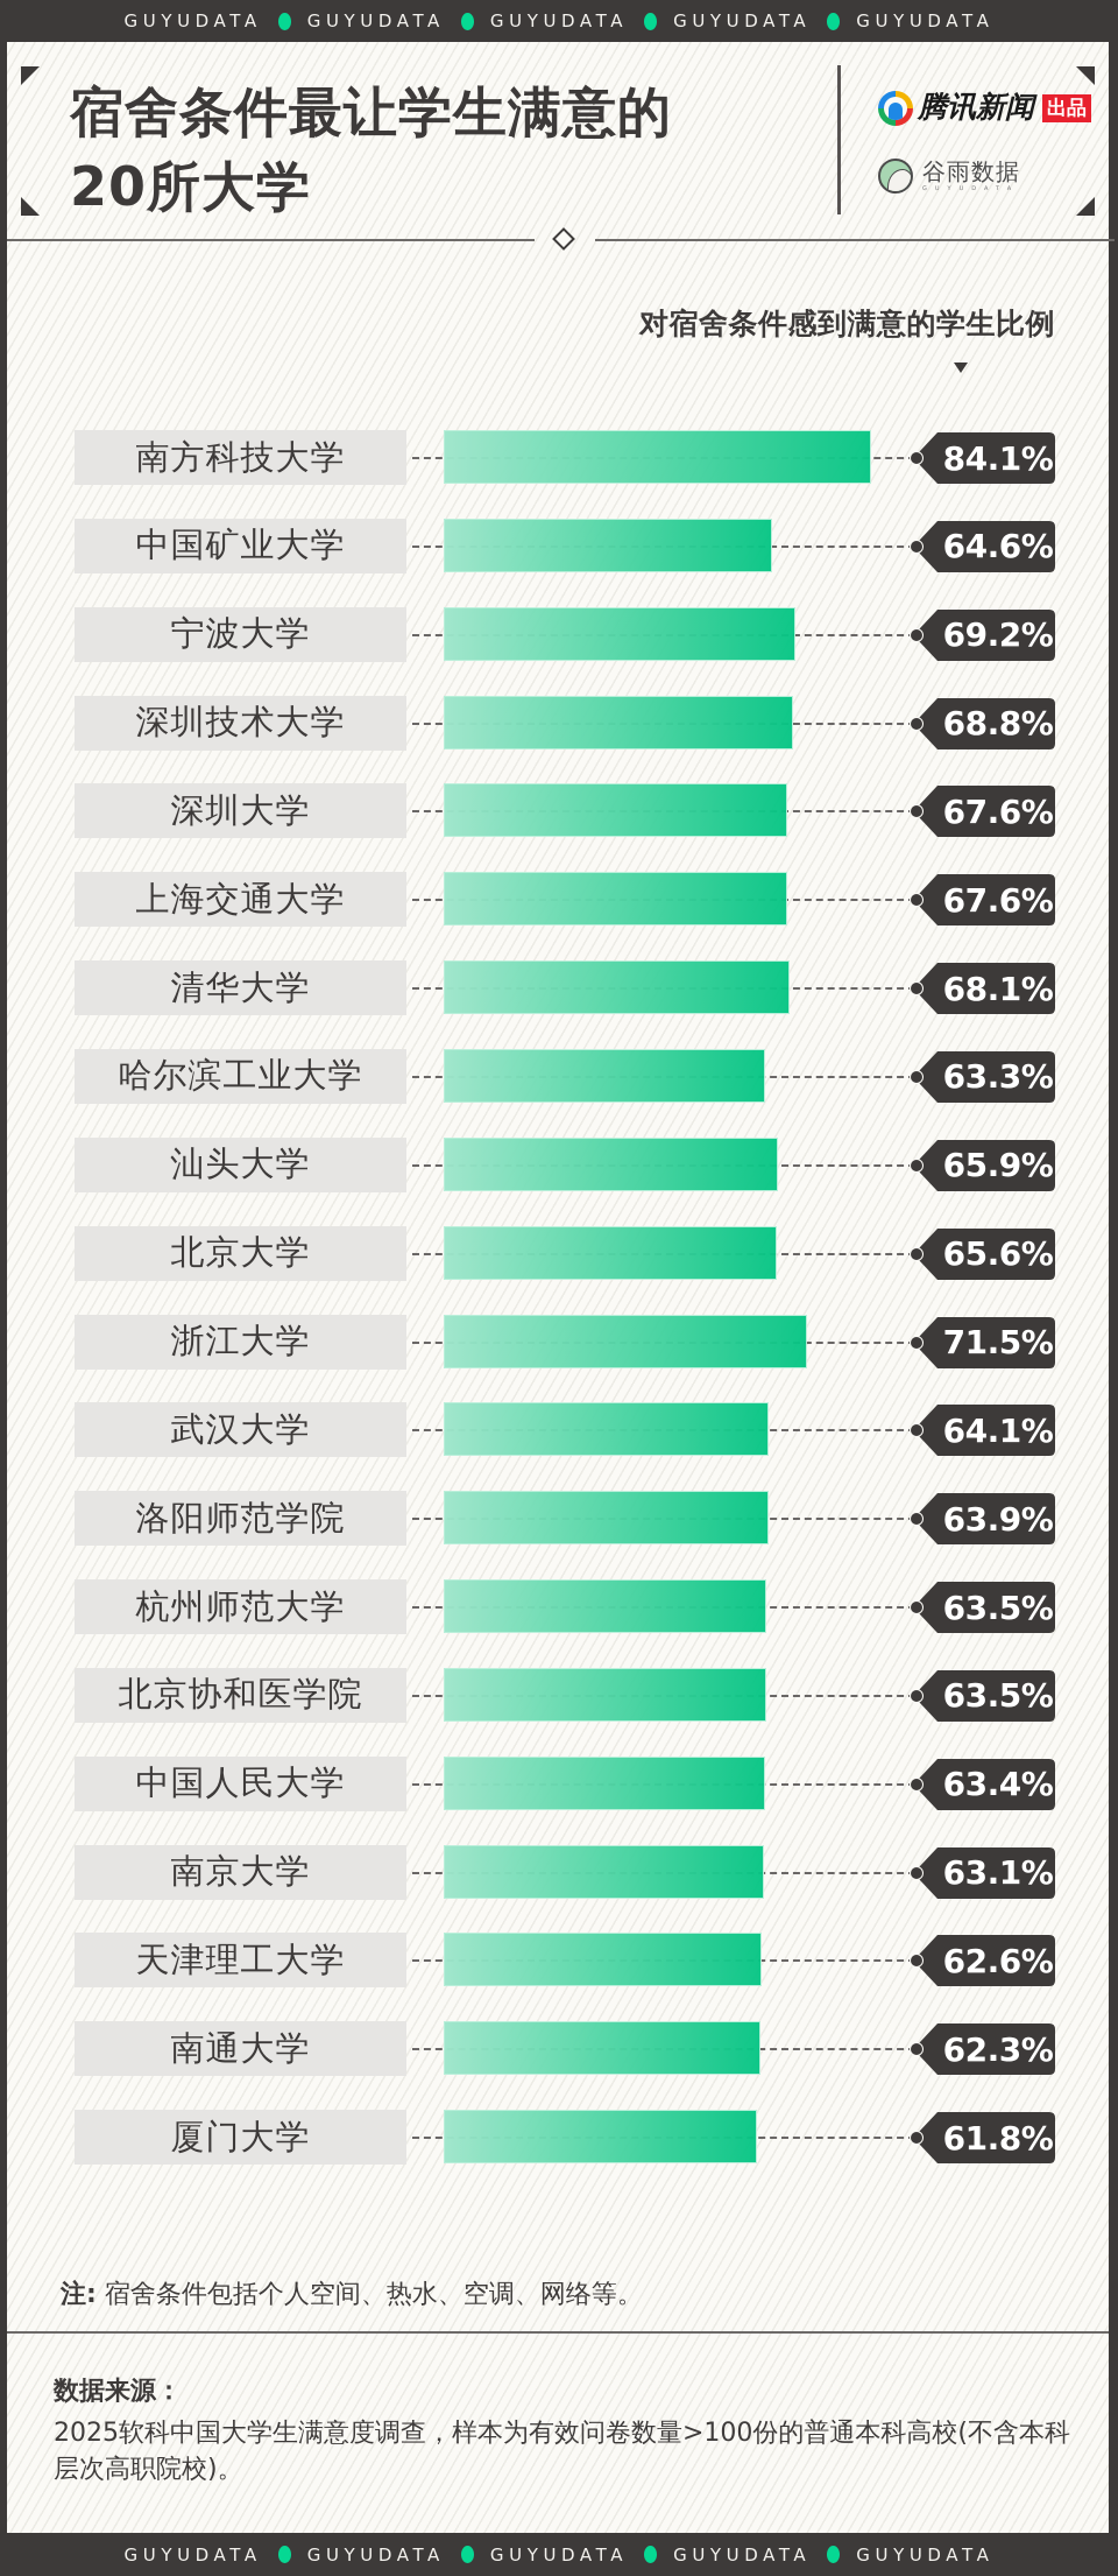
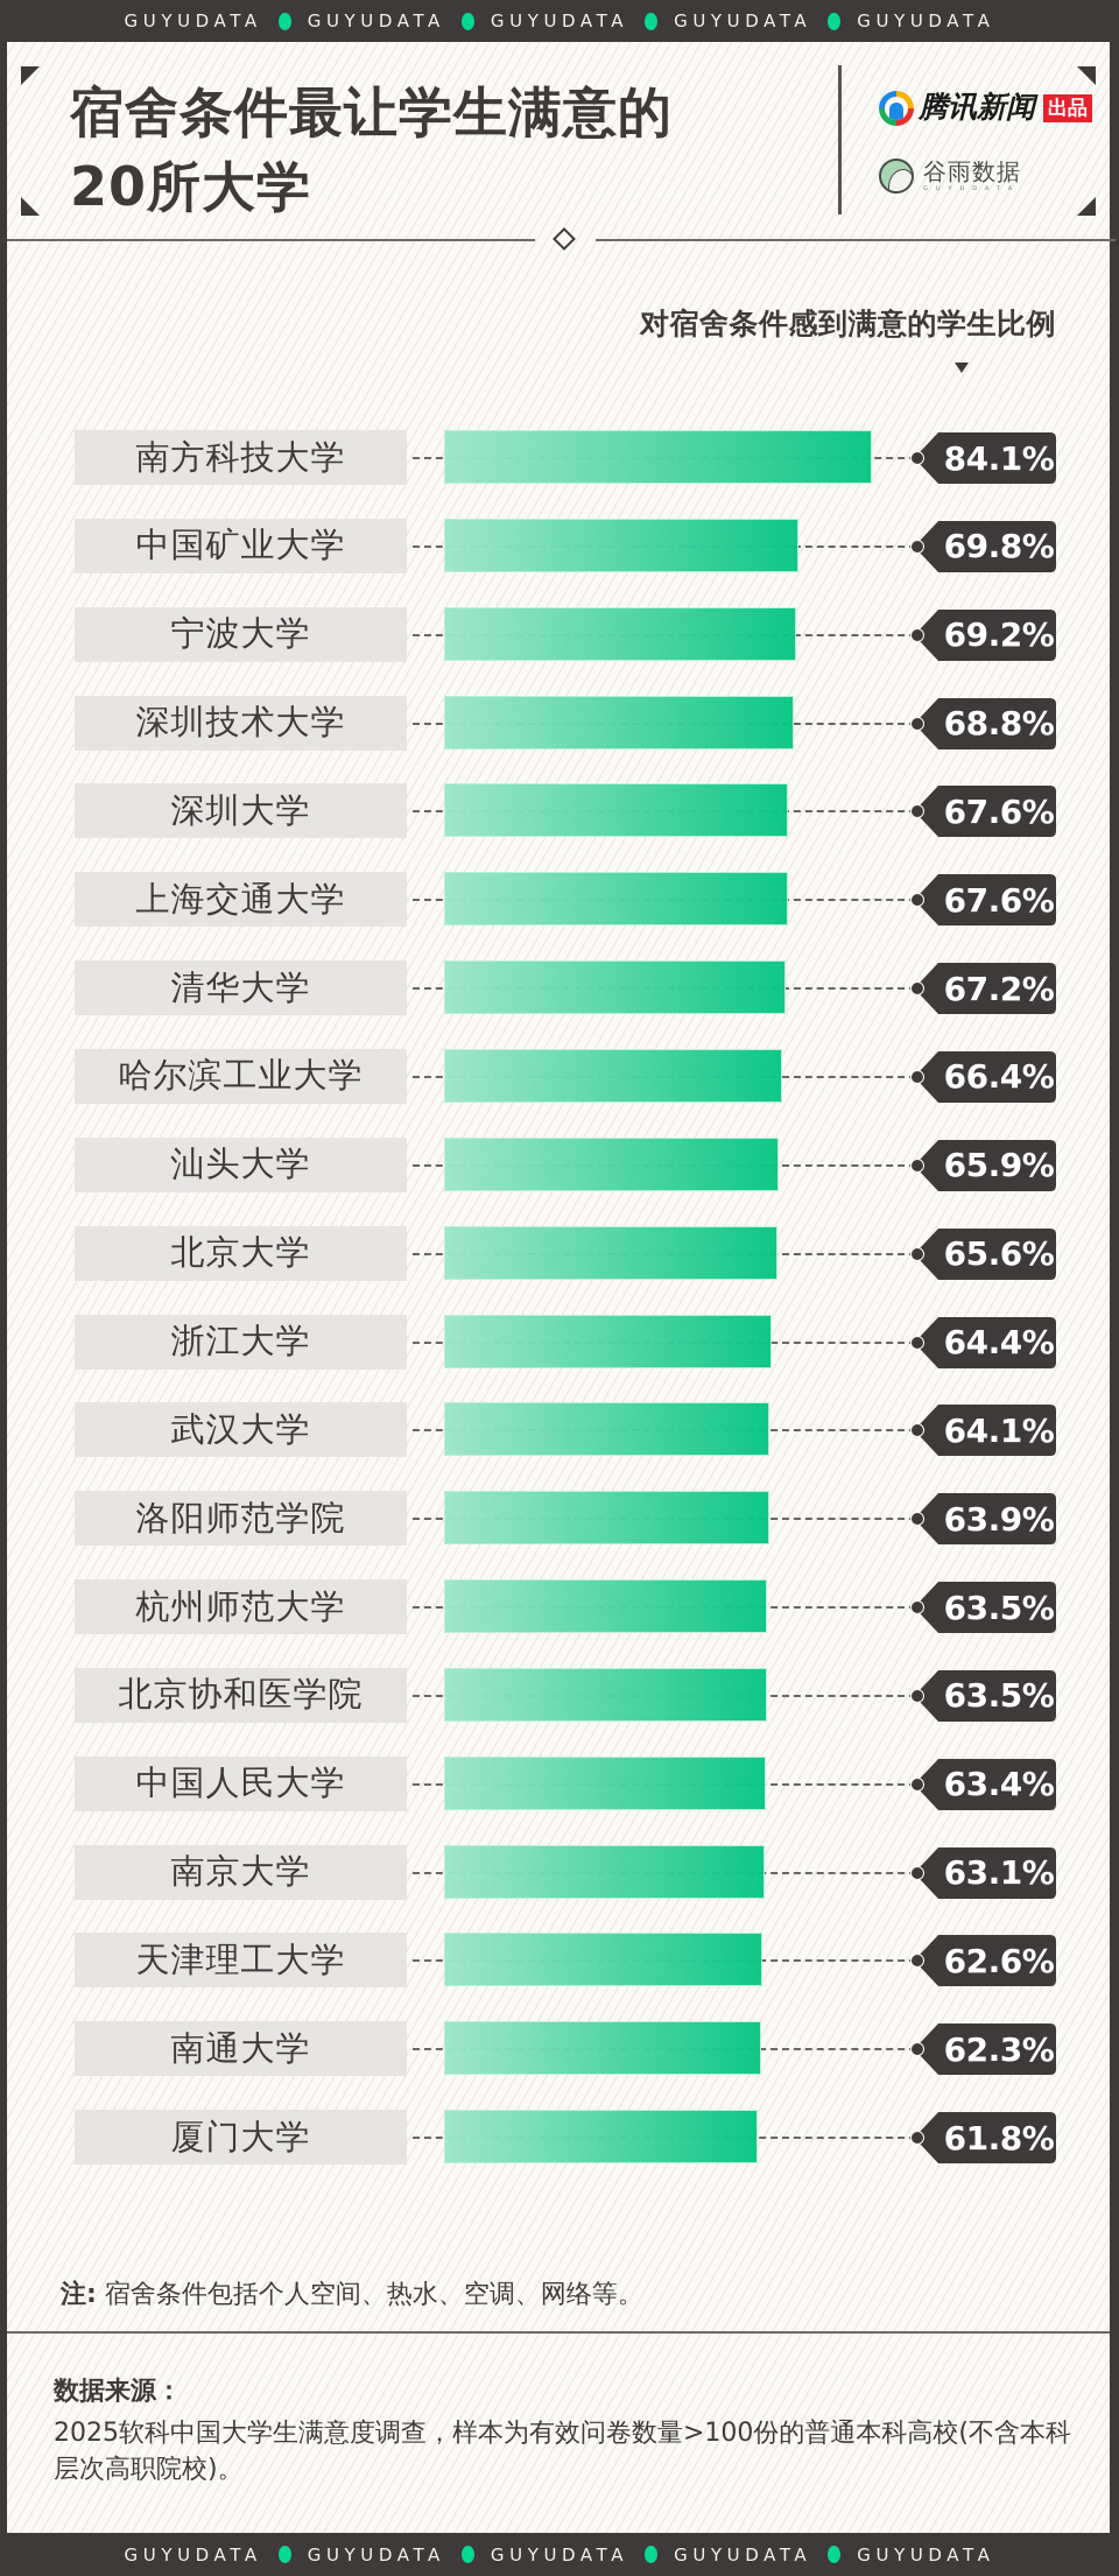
中国矿业大学: 64.6% -> 69.8%
清华大学: 68.1% -> 67.2%
哈尔滨工业大学: 63.3% -> 66.4%
浙江大学: 71.5% -> 64.4%
